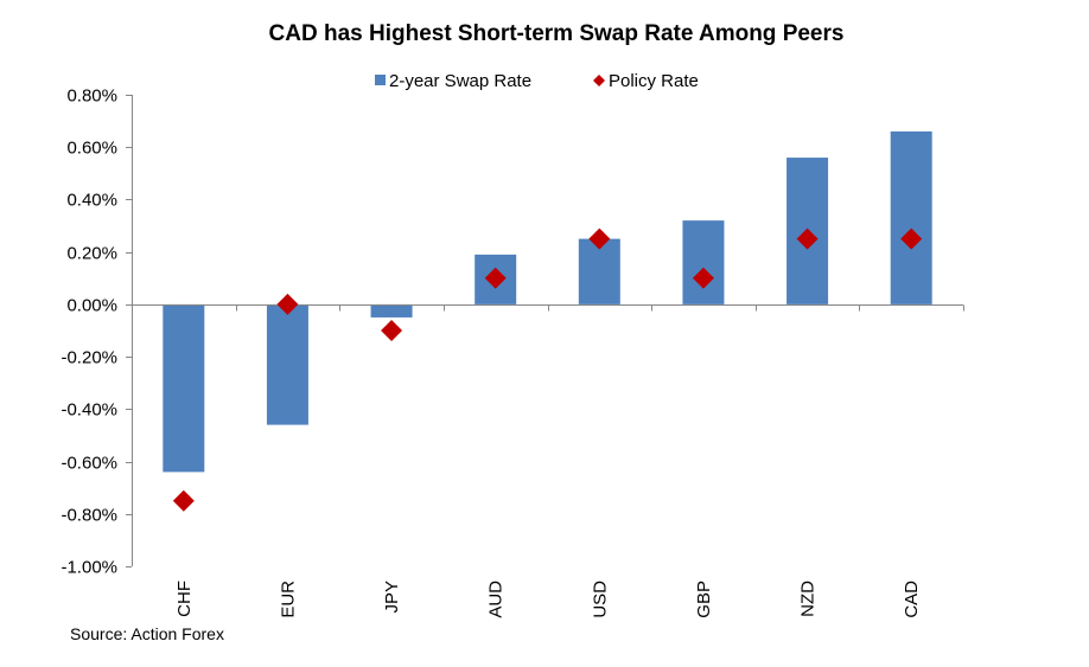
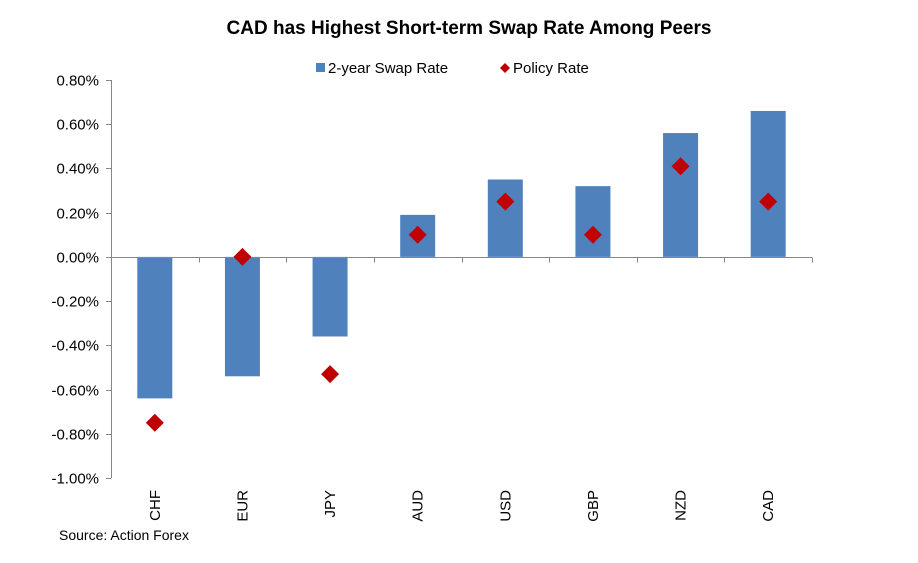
2-year Swap Rate/EUR: -0.46% -> -0.54%
2-year Swap Rate/JPY: -0.05% -> -0.36%
Policy Rate/JPY: -0.10% -> -0.53%
2-year Swap Rate/USD: 0.25% -> 0.35%
Policy Rate/NZD: 0.25% -> 0.41%
